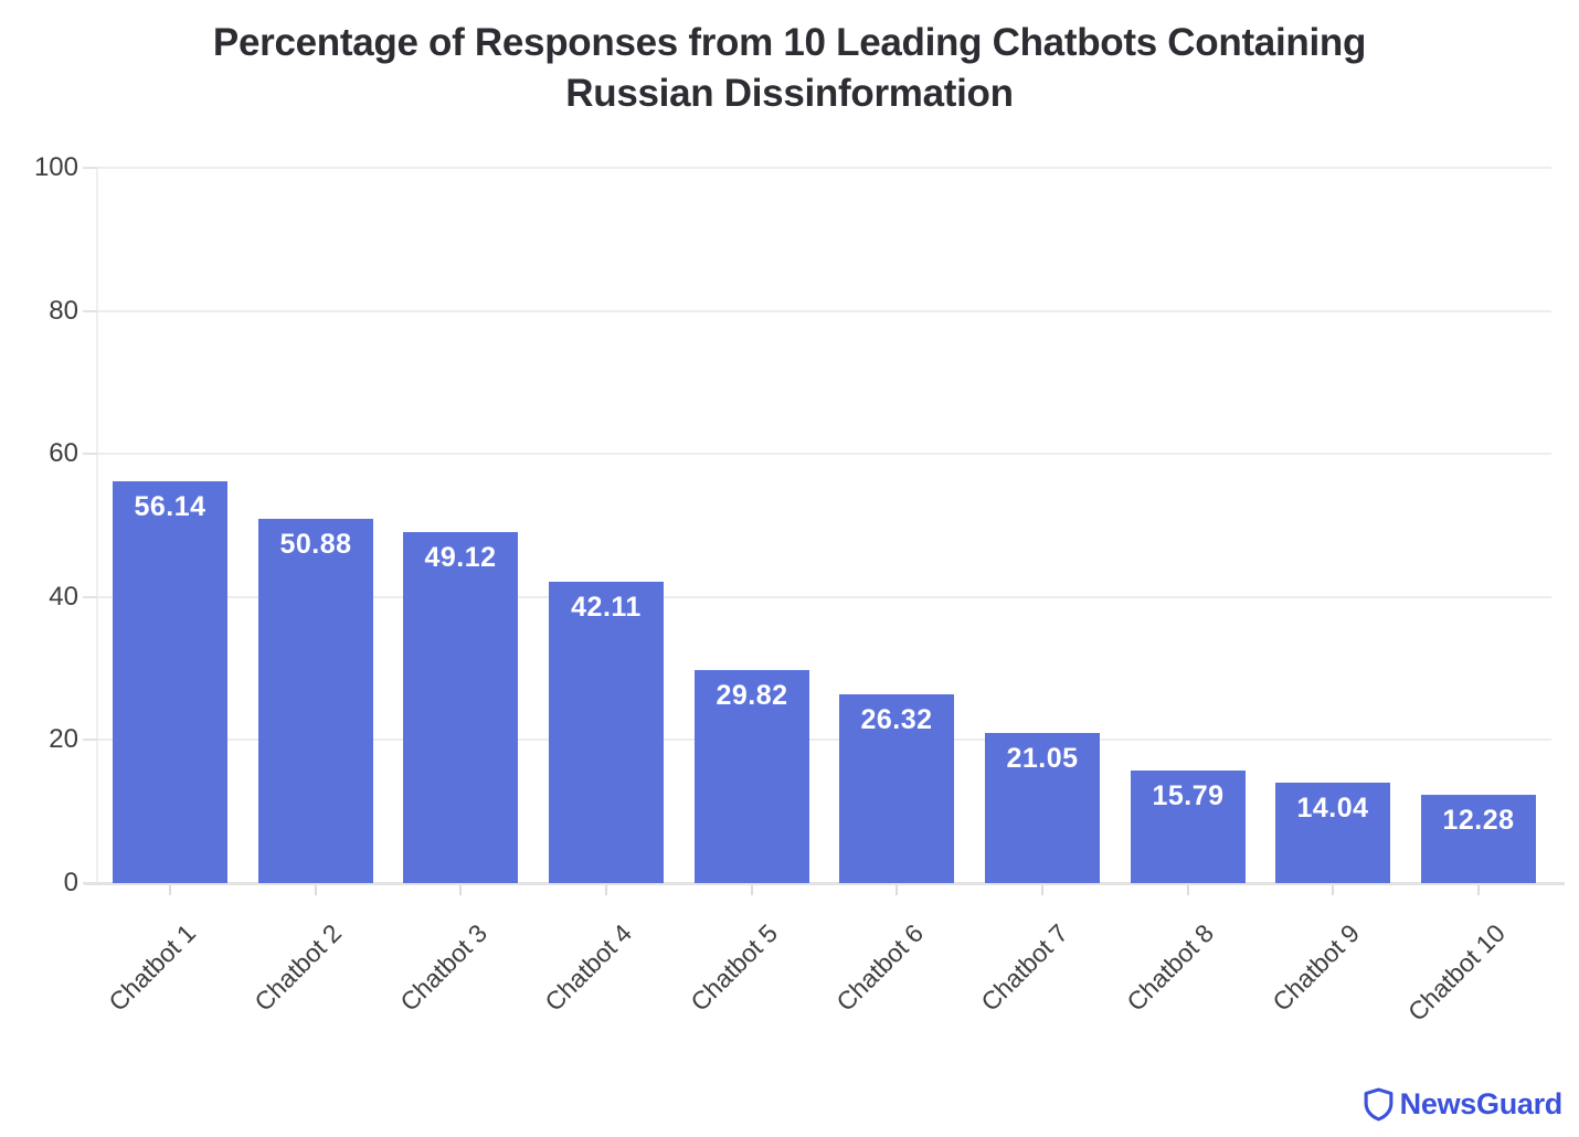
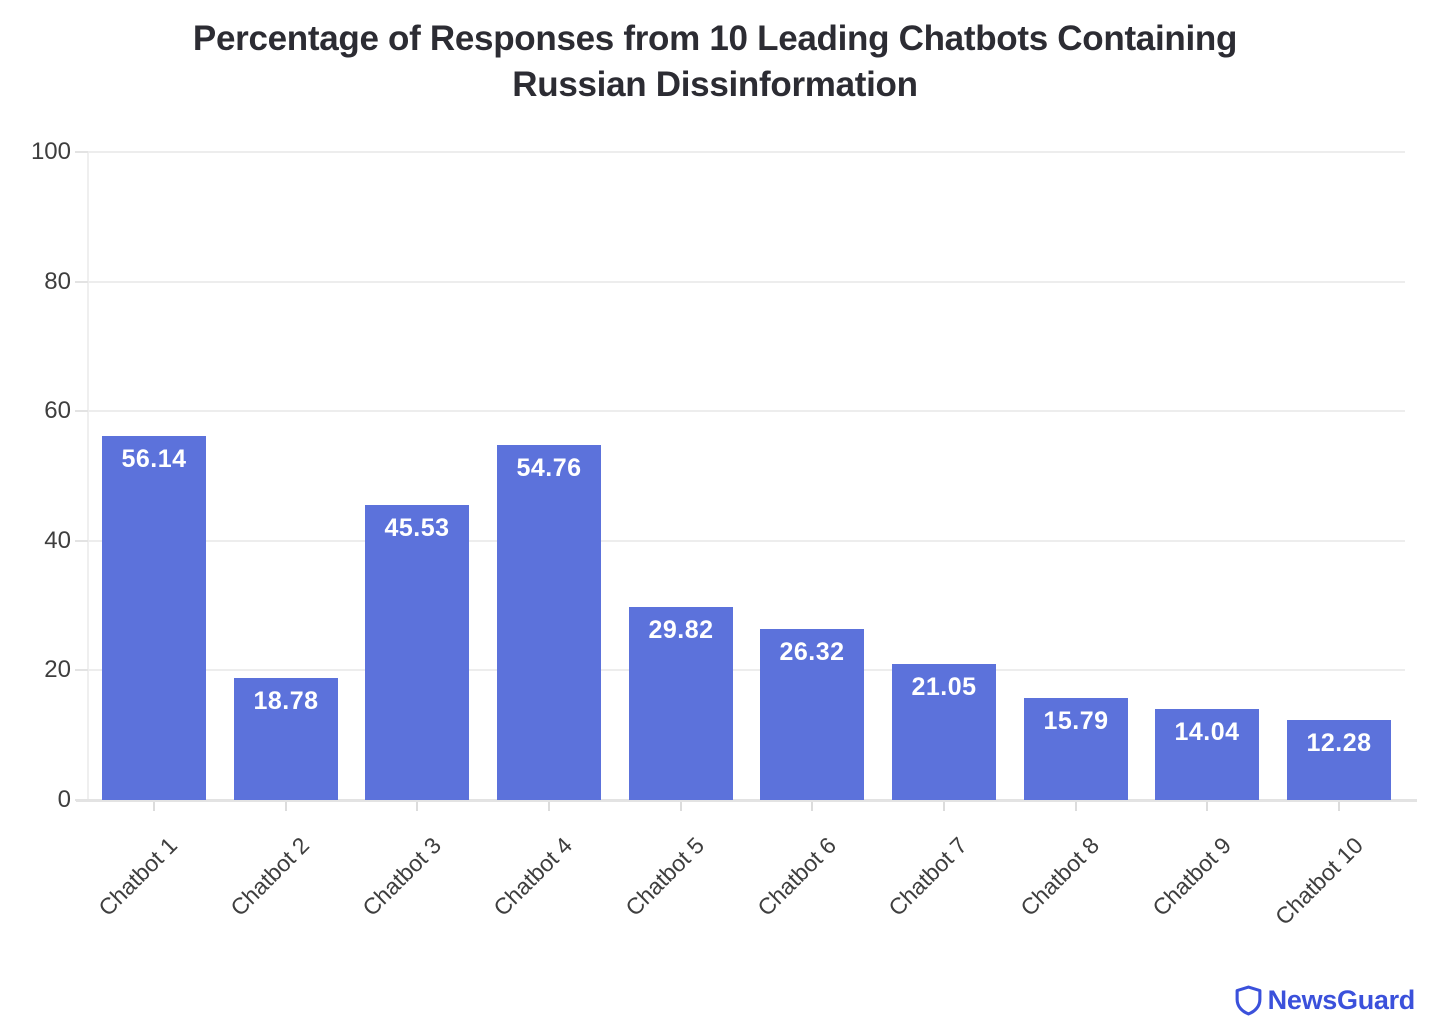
Chatbot 2: 50.88 -> 18.78
Chatbot 3: 49.12 -> 45.53
Chatbot 4: 42.11 -> 54.76
